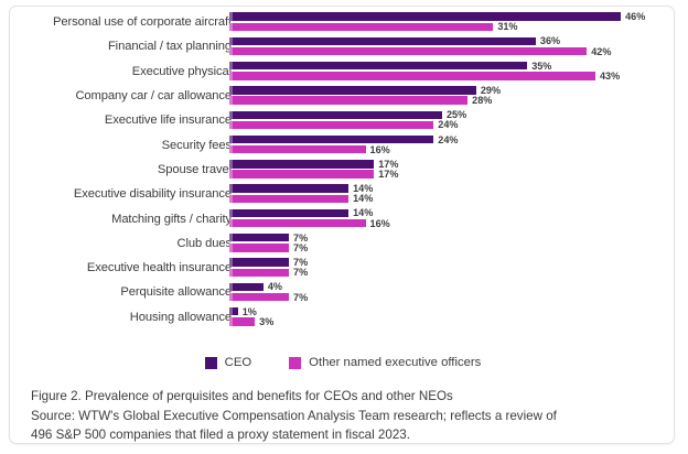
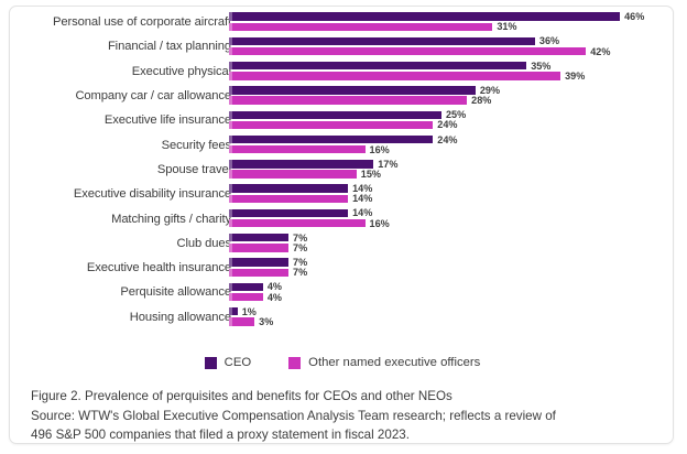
Other named executive officers/Executive physical: 43% -> 39%
Other named executive officers/Spouse travel: 17% -> 15%
Other named executive officers/Perquisite allowance: 7% -> 4%
